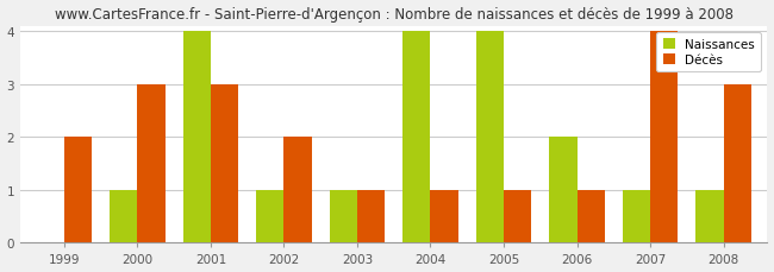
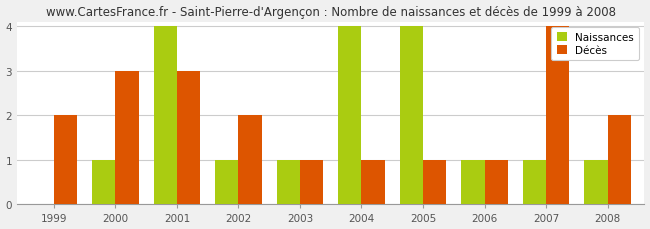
Naissances/2006: 2 -> 1
Décès/2008: 3 -> 2
